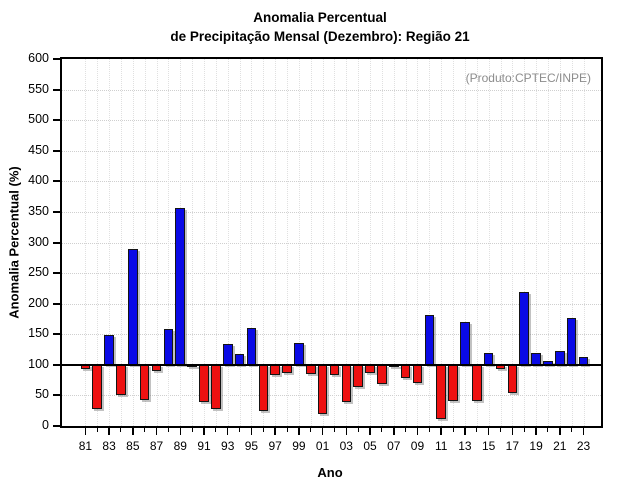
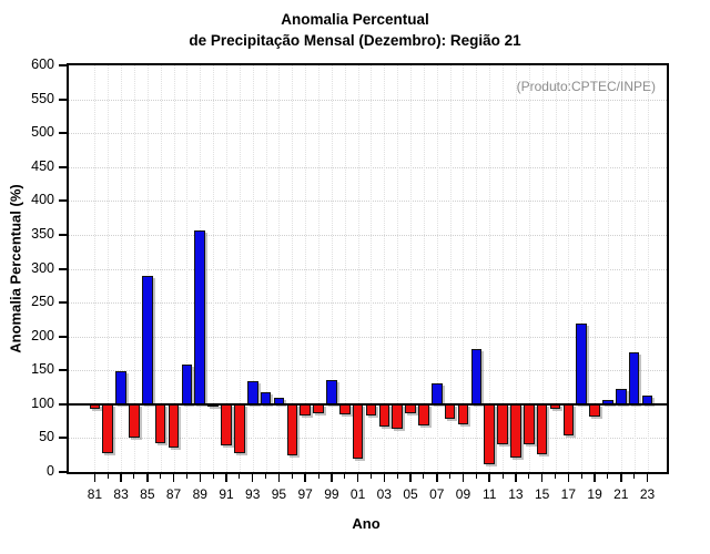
87: 90 -> 40
95: 160 -> 110
03: 40 -> 70
07: 100 -> 130
13: 170 -> 20
15: 120 -> 30
19: 120 -> 80
